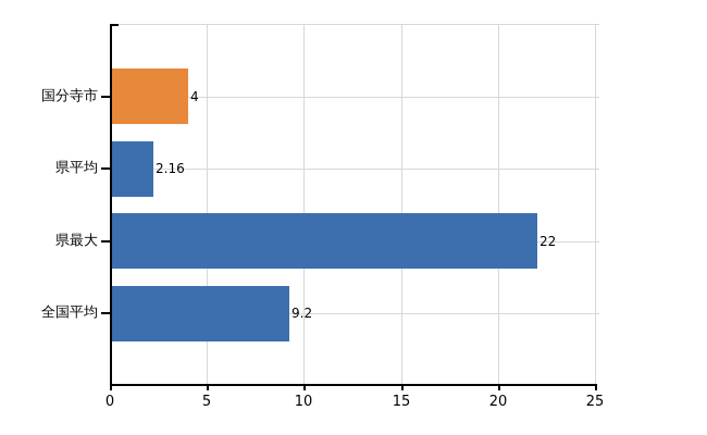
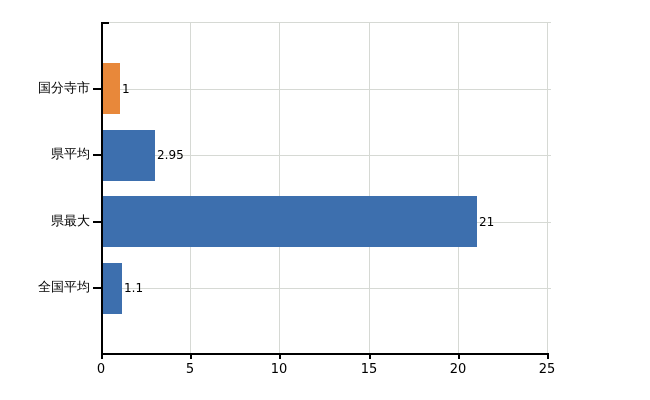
国分寺市: 4 -> 1
県平均: 2.16 -> 2.95
県最大: 22 -> 21
全国平均: 9.2 -> 1.1
